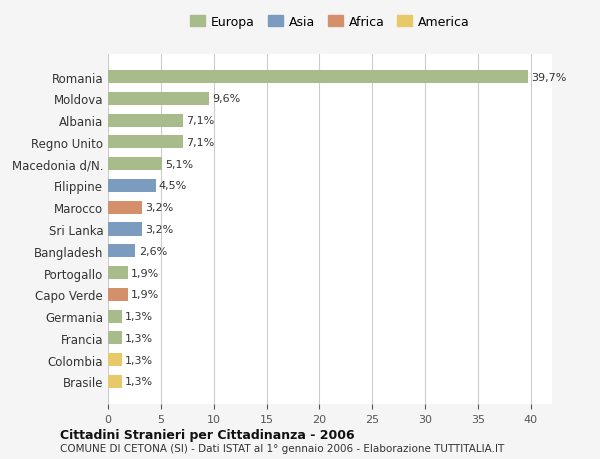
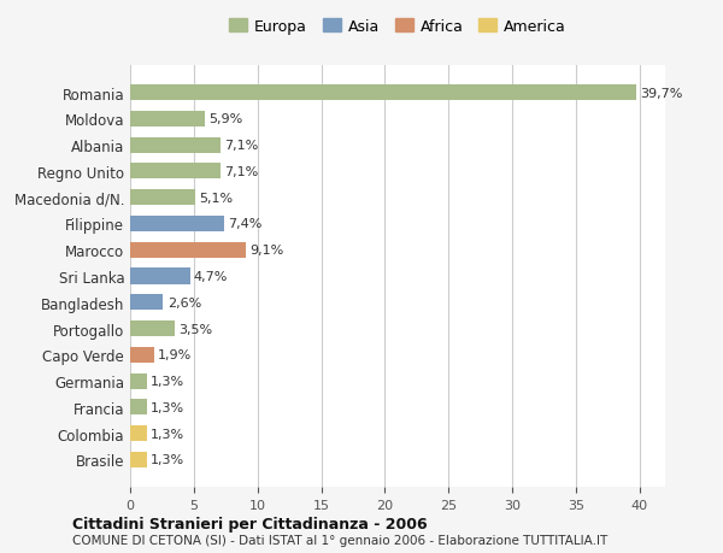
Moldova: 9,6% -> 5,9%
Filippine: 4,5% -> 7,4%
Marocco: 3,2% -> 9,1%
Sri Lanka: 3,2% -> 4,7%
Portogallo: 1,9% -> 3,5%
